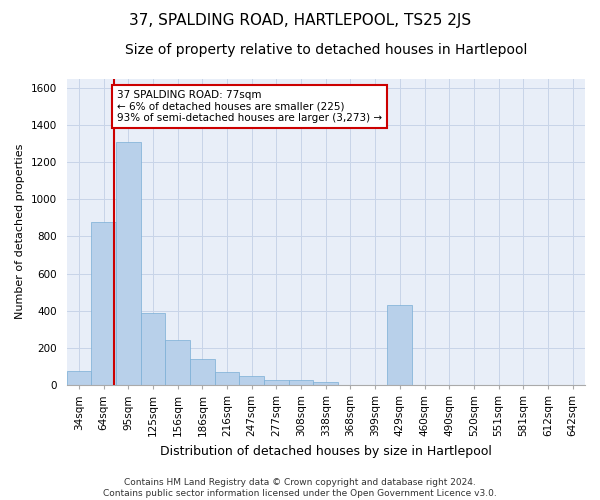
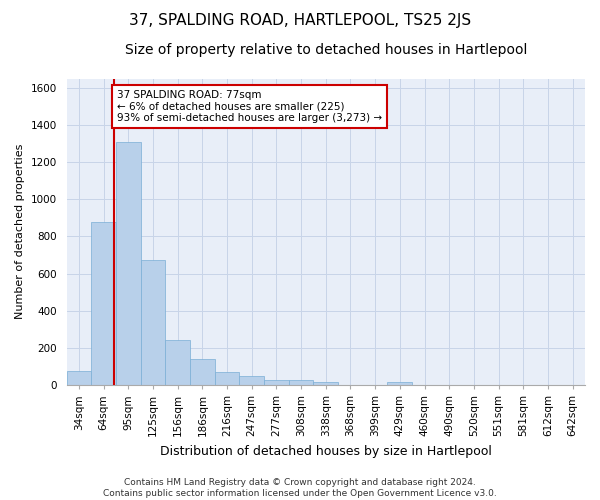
125sqm: 390 -> 680
429sqm: 430 -> 20
